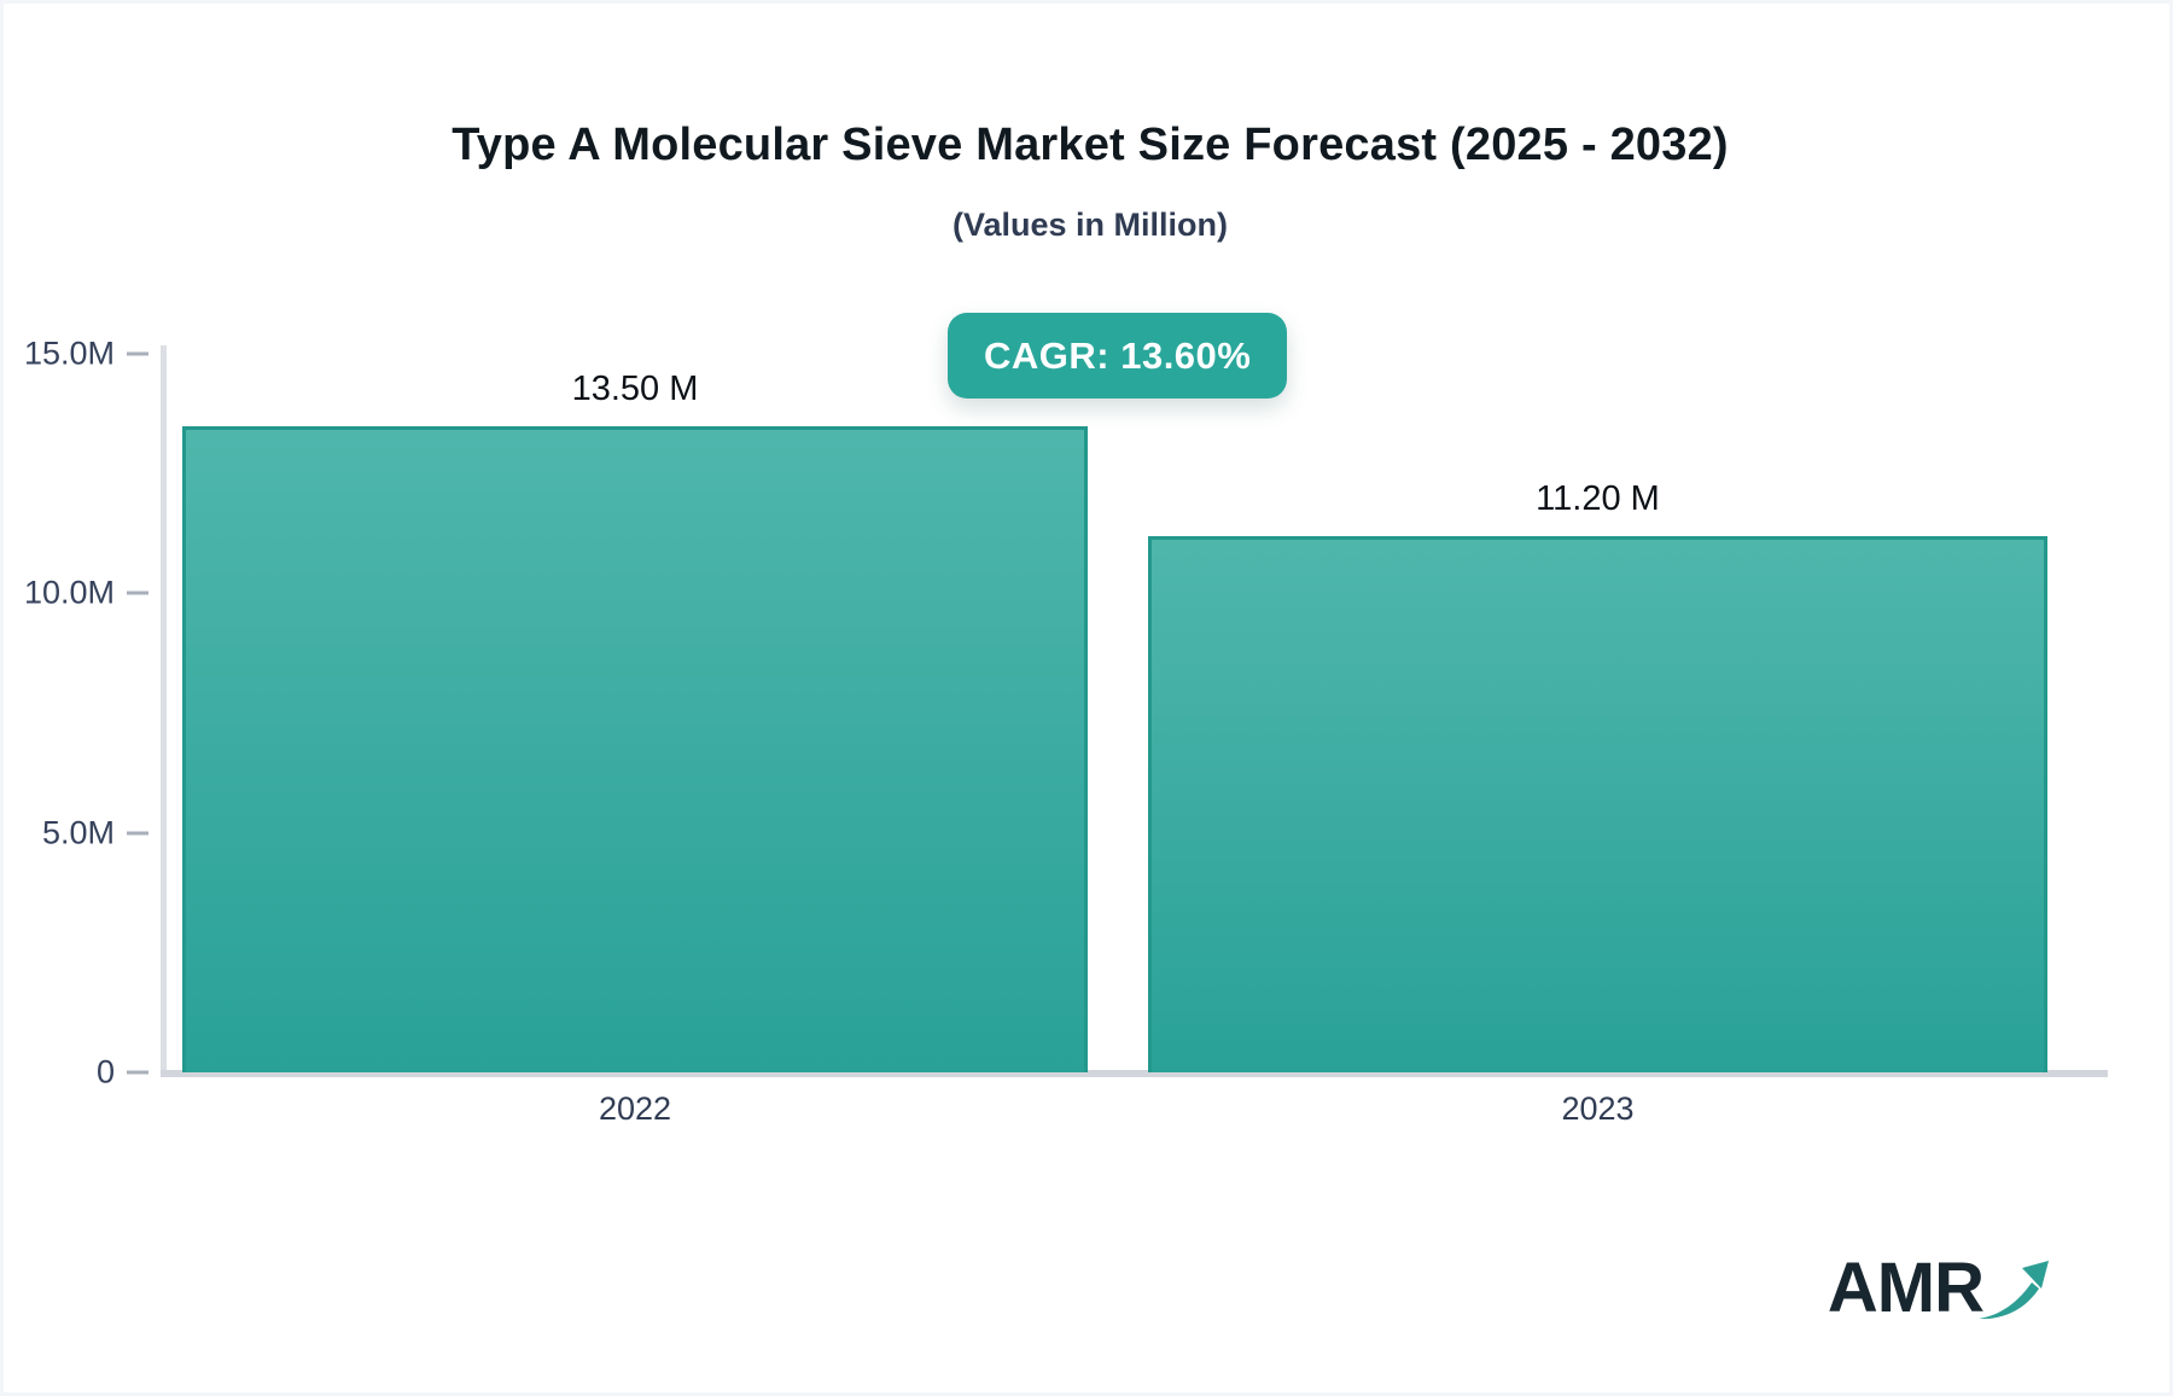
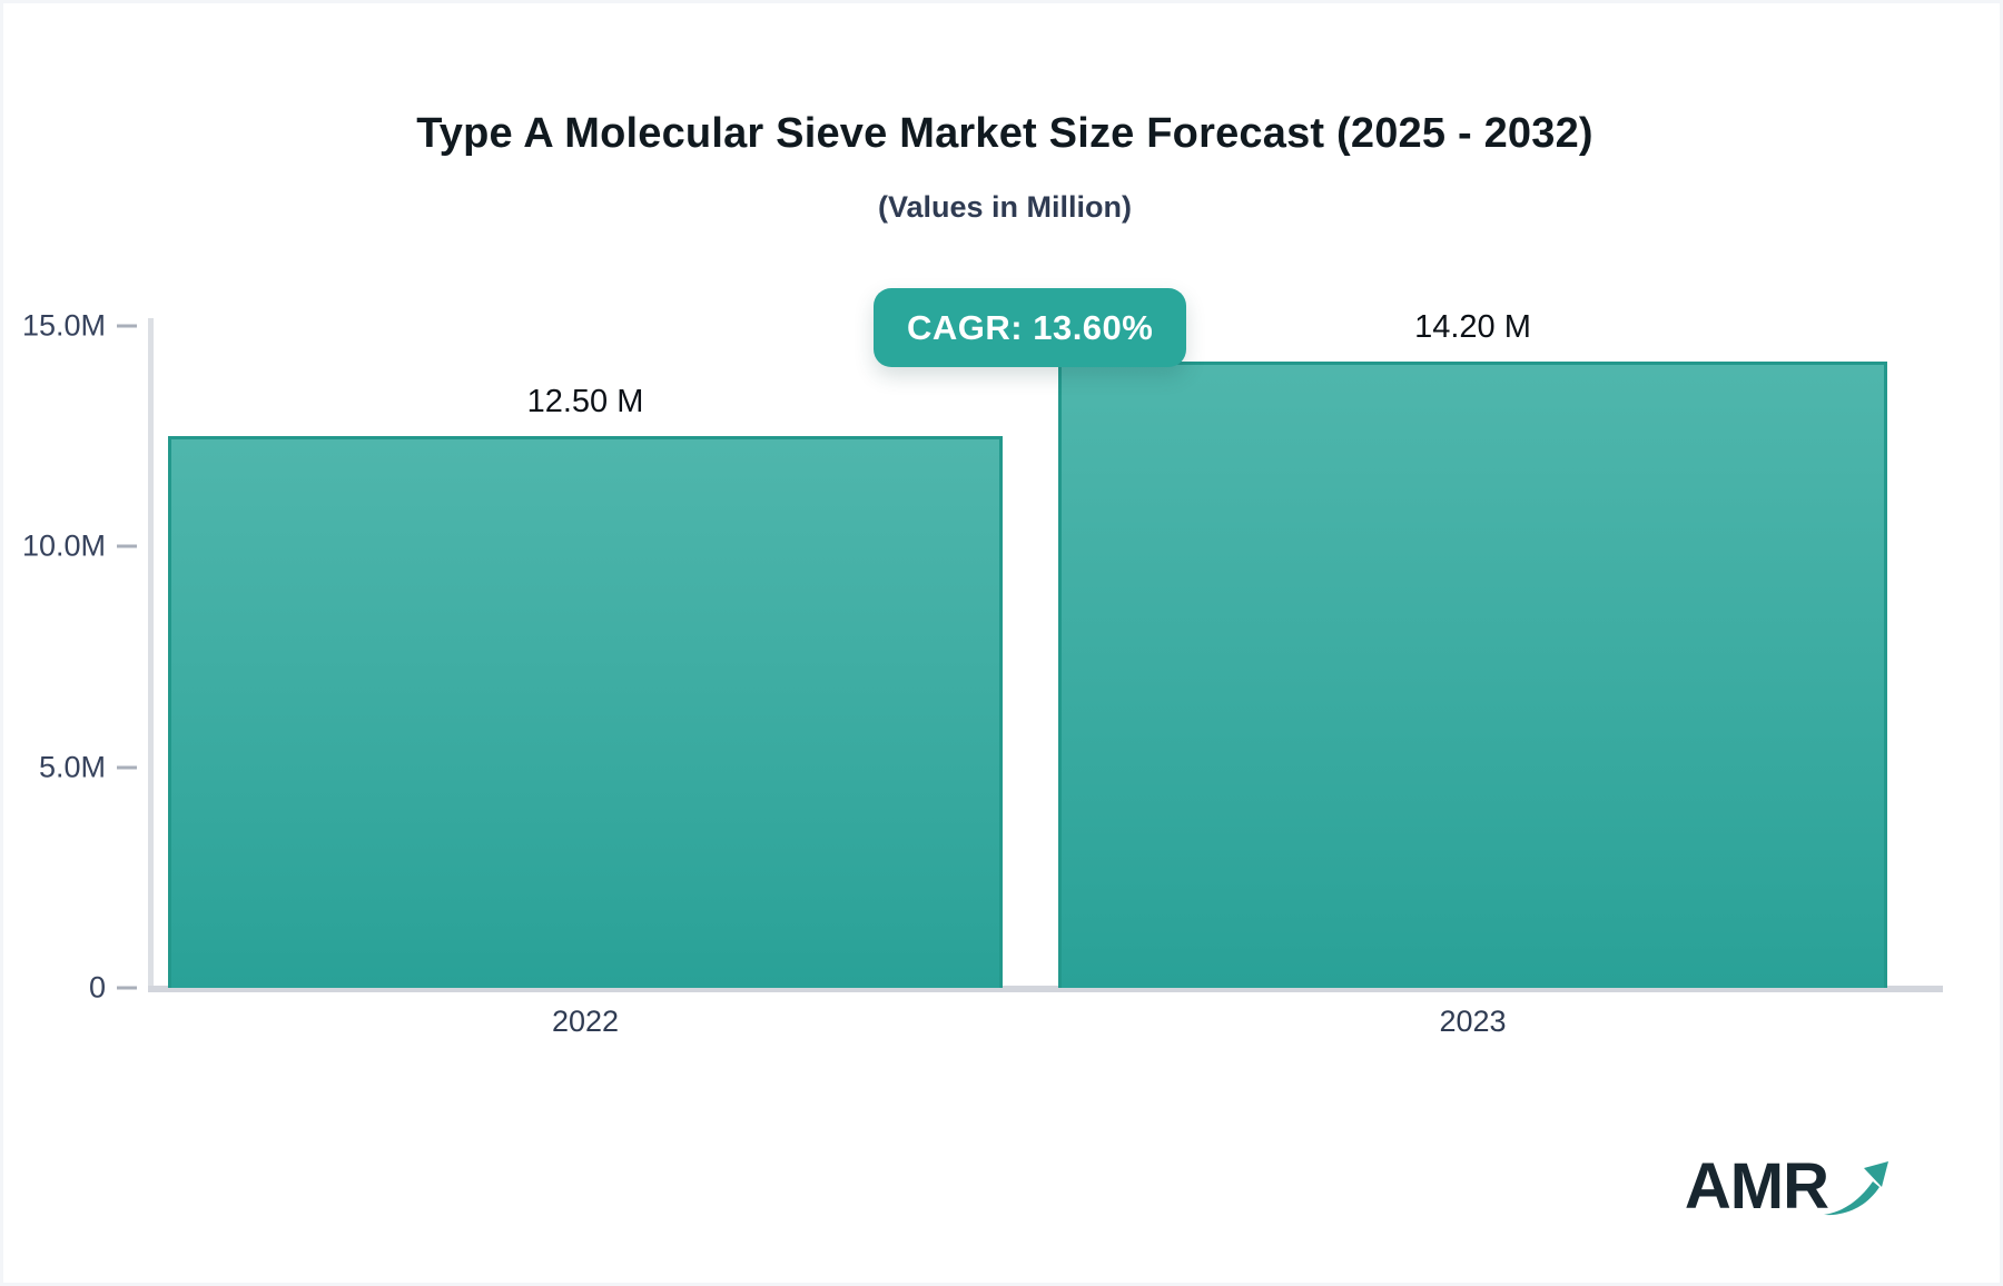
2022: 13.50 -> 12.50
2023: 11.20 -> 14.20
